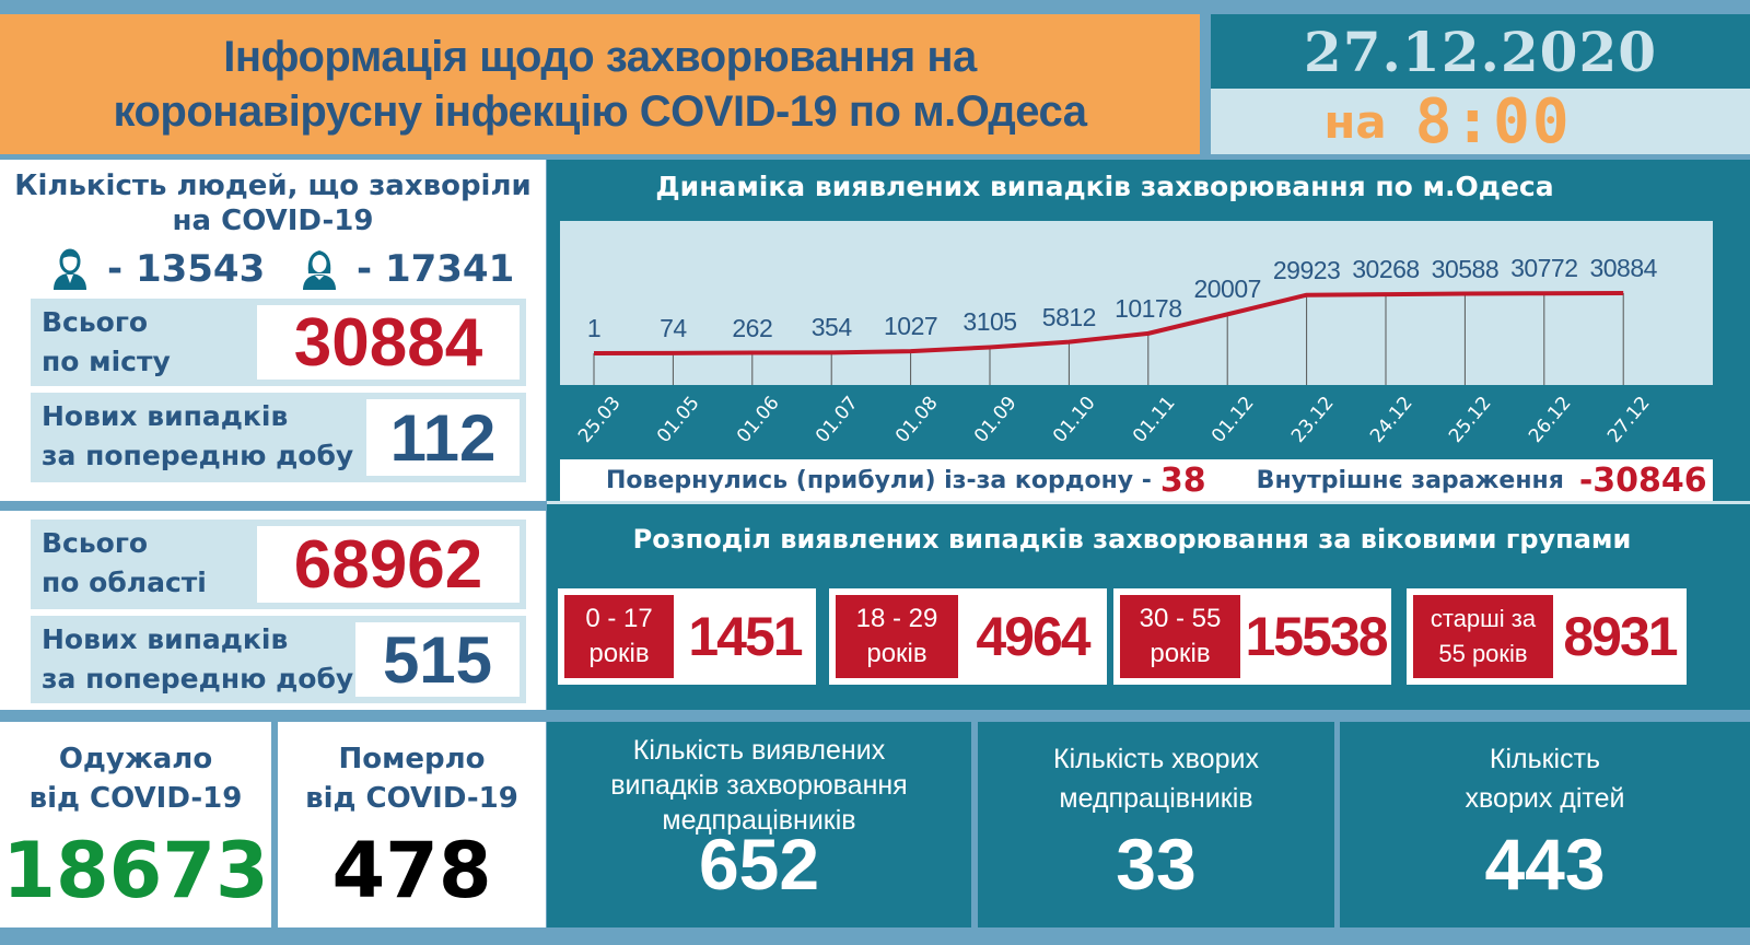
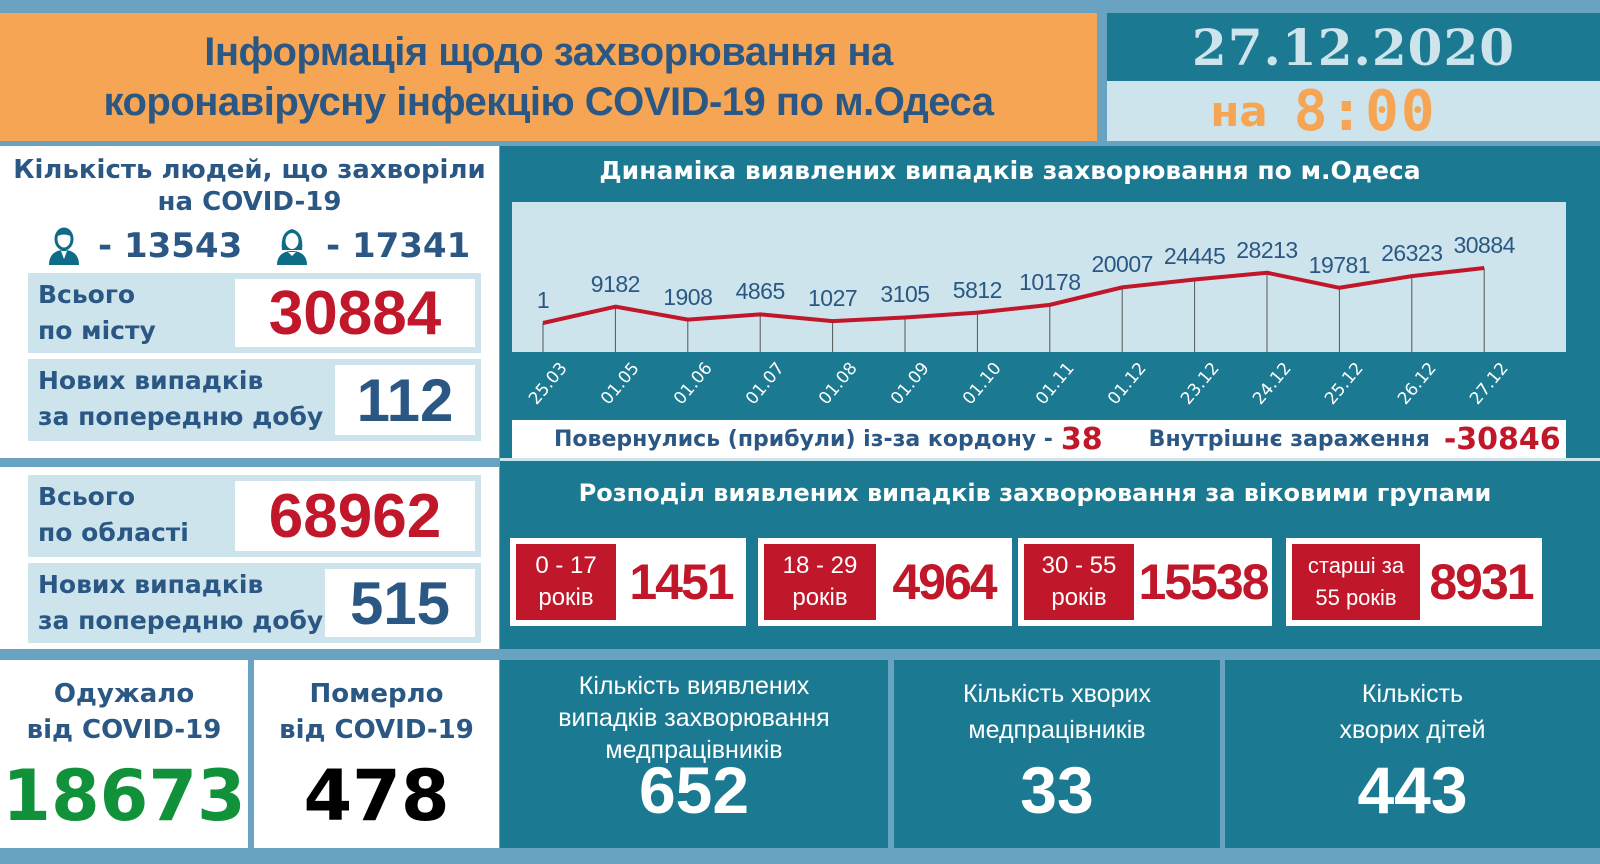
01.05: 74 -> 9182
01.06: 262 -> 1908
01.07: 354 -> 4865
23.12: 29923 -> 24445
24.12: 30268 -> 28213
25.12: 30588 -> 19781
26.12: 30772 -> 26323
